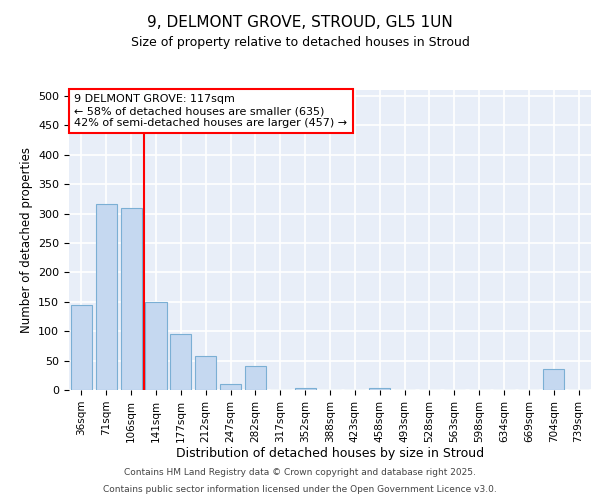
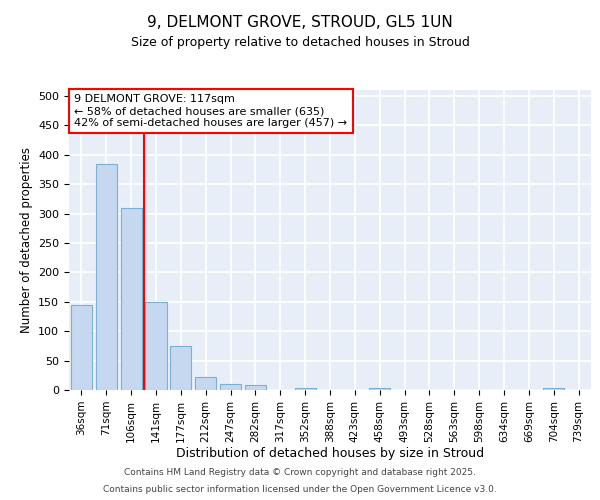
71sqm: 316 -> 385
177sqm: 96 -> 75
212sqm: 58 -> 22
282sqm: 40 -> 8
704sqm: 36 -> 3
